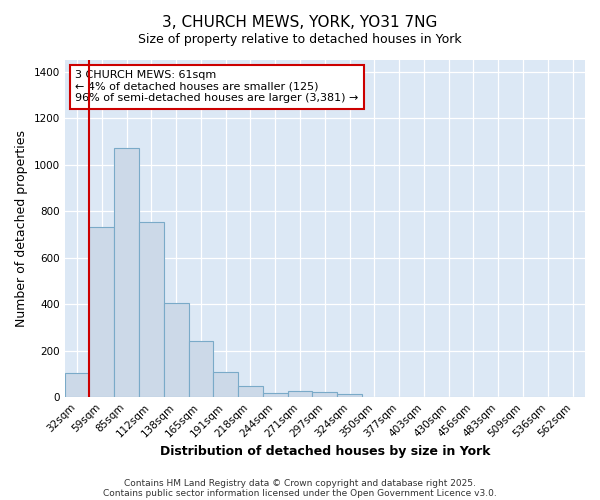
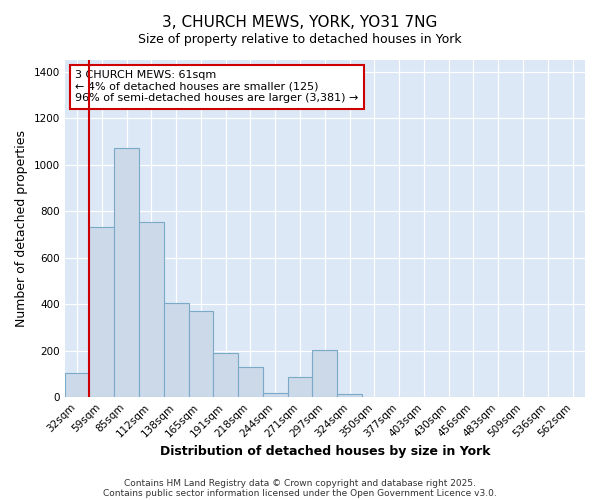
165sqm: 240 -> 370
191sqm: 110 -> 190
218sqm: 50 -> 130
271sqm: 28 -> 85
297sqm: 22 -> 205
